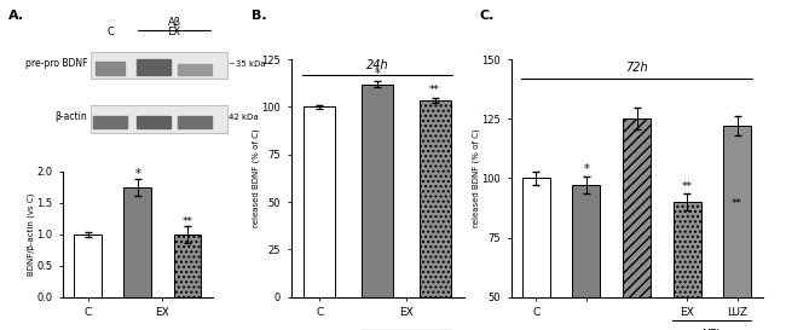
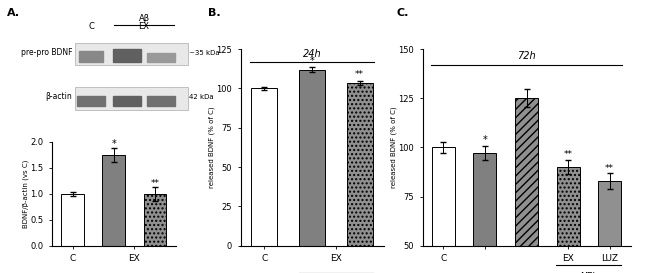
LUZ: 122 -> 83
